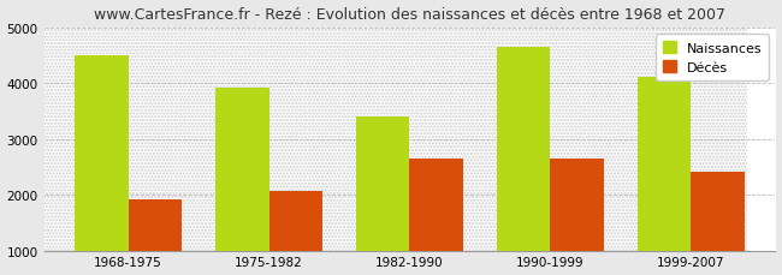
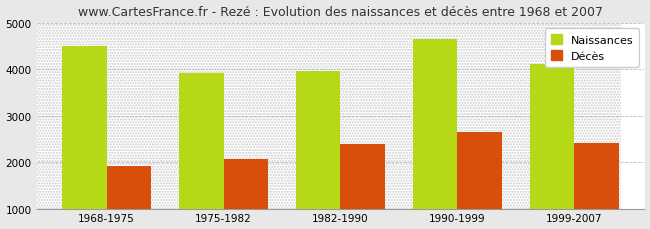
Naissances/1982-1990: 3400 -> 3970
Décès/1982-1990: 2650 -> 2390
